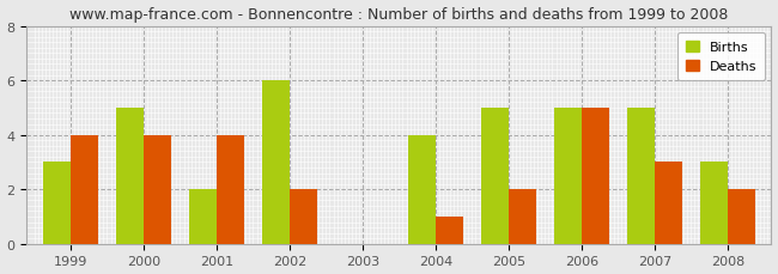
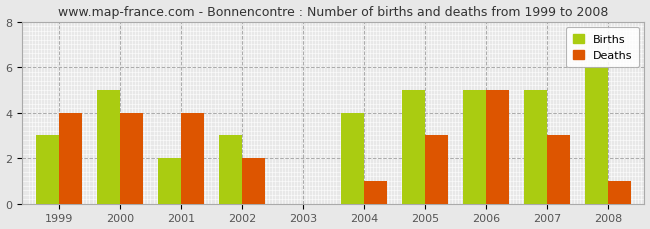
Births/2002: 6 -> 3
Deaths/2005: 2 -> 3
Births/2008: 3 -> 6
Deaths/2008: 2 -> 1
